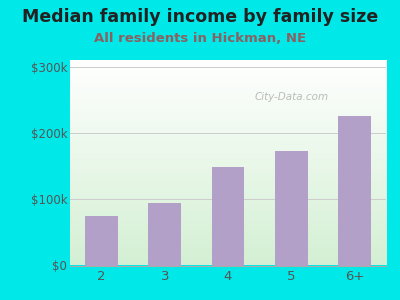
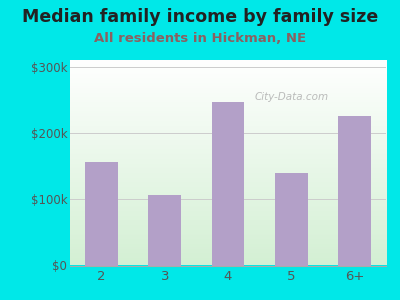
2: $75k -> $156k
3: $95k -> $106k
4: $148k -> $246k
5: $173k -> $140k
